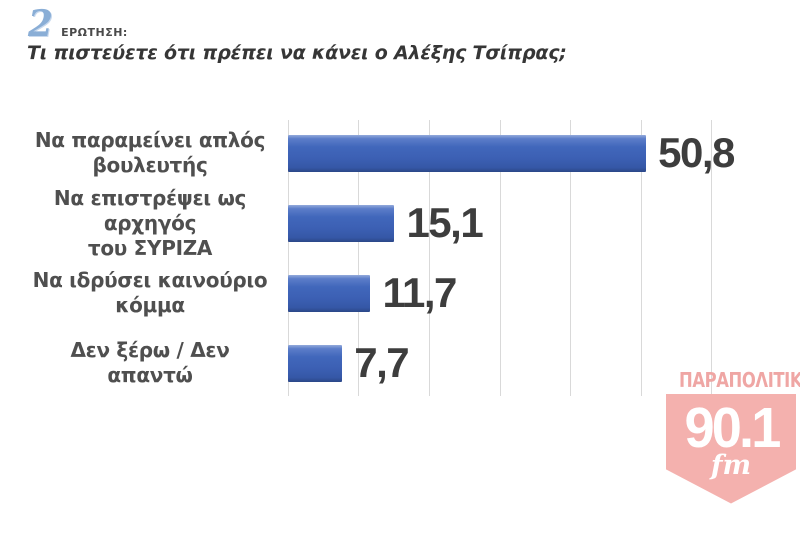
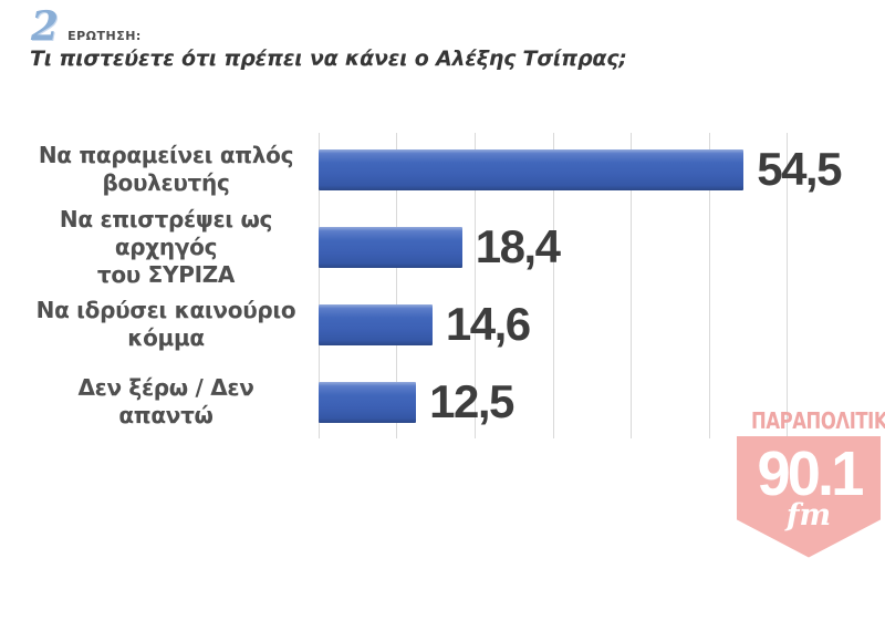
Να παραμείνει απλός βουλευτής: 50,8 -> 54,5
Να επιστρέψει ως αρχηγός του ΣΥΡΙΖΑ: 15,1 -> 18,4
Να ιδρύσει καινούριο κόμμα: 11,7 -> 14,6
Δεν ξέρω / Δεν απαντώ: 7,7 -> 12,5
